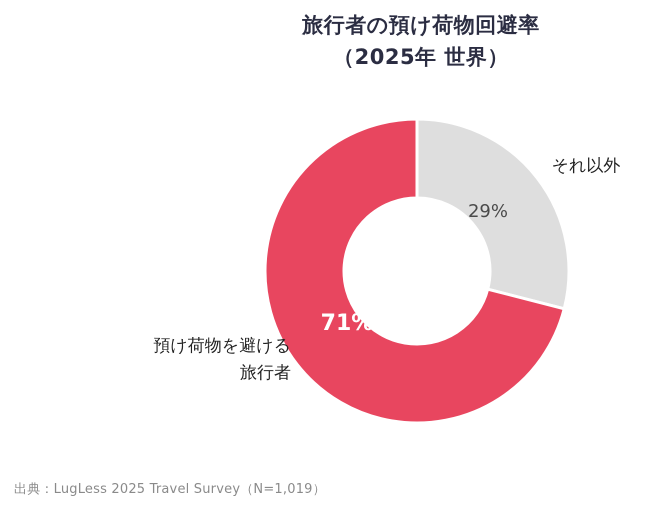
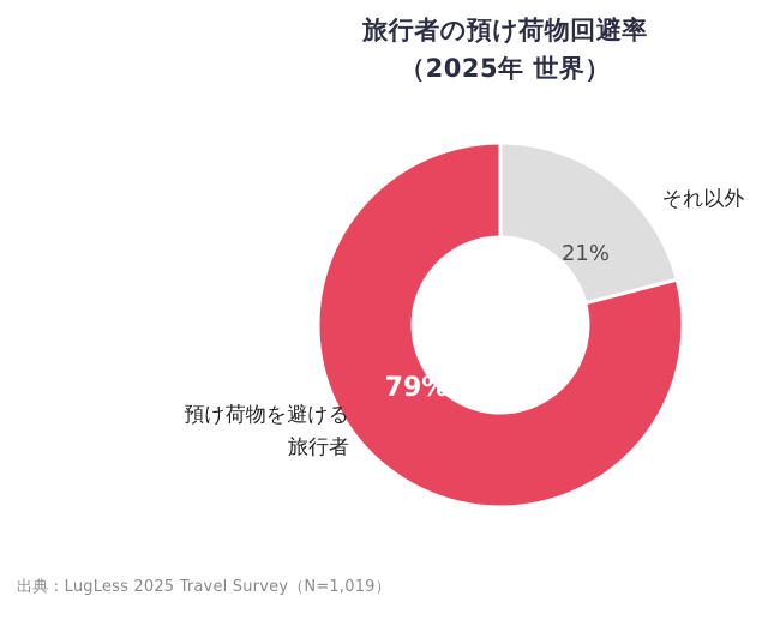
それ以外: 29% -> 21%
預け荷物を避ける旅行者: 71% -> 79%
